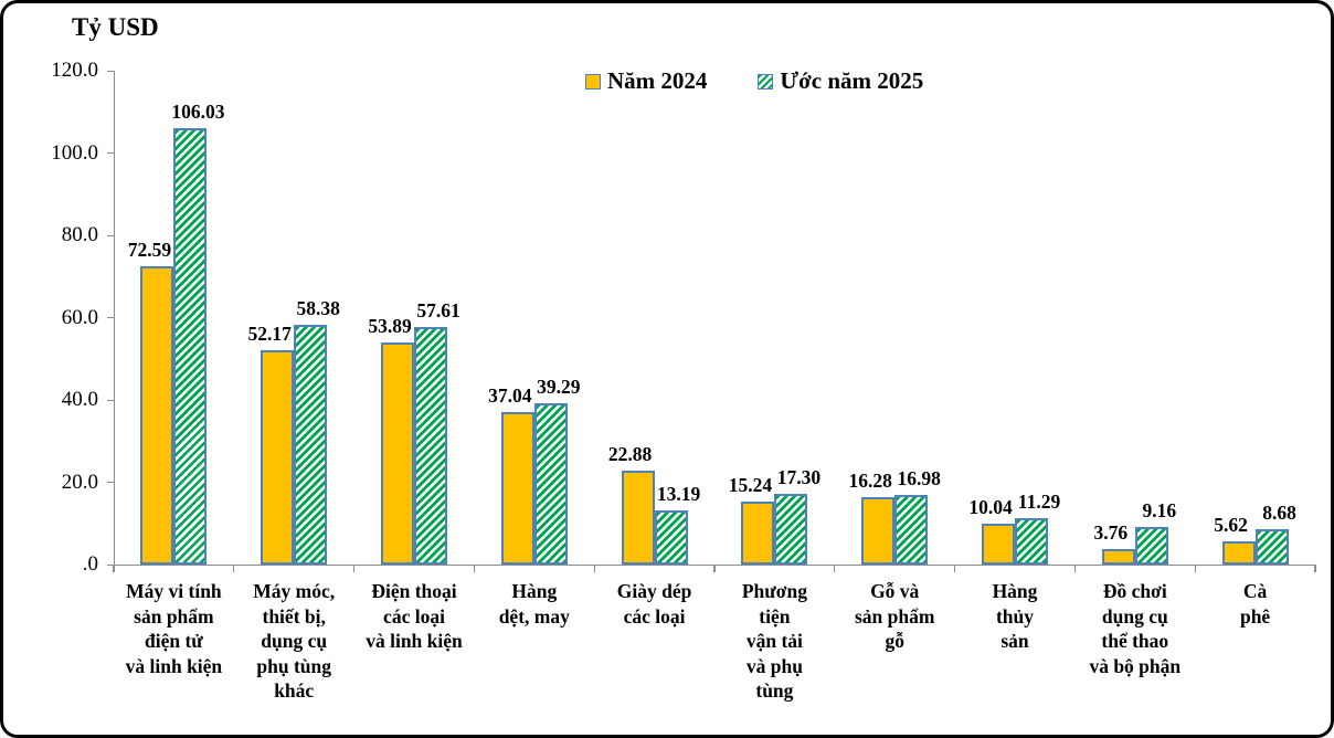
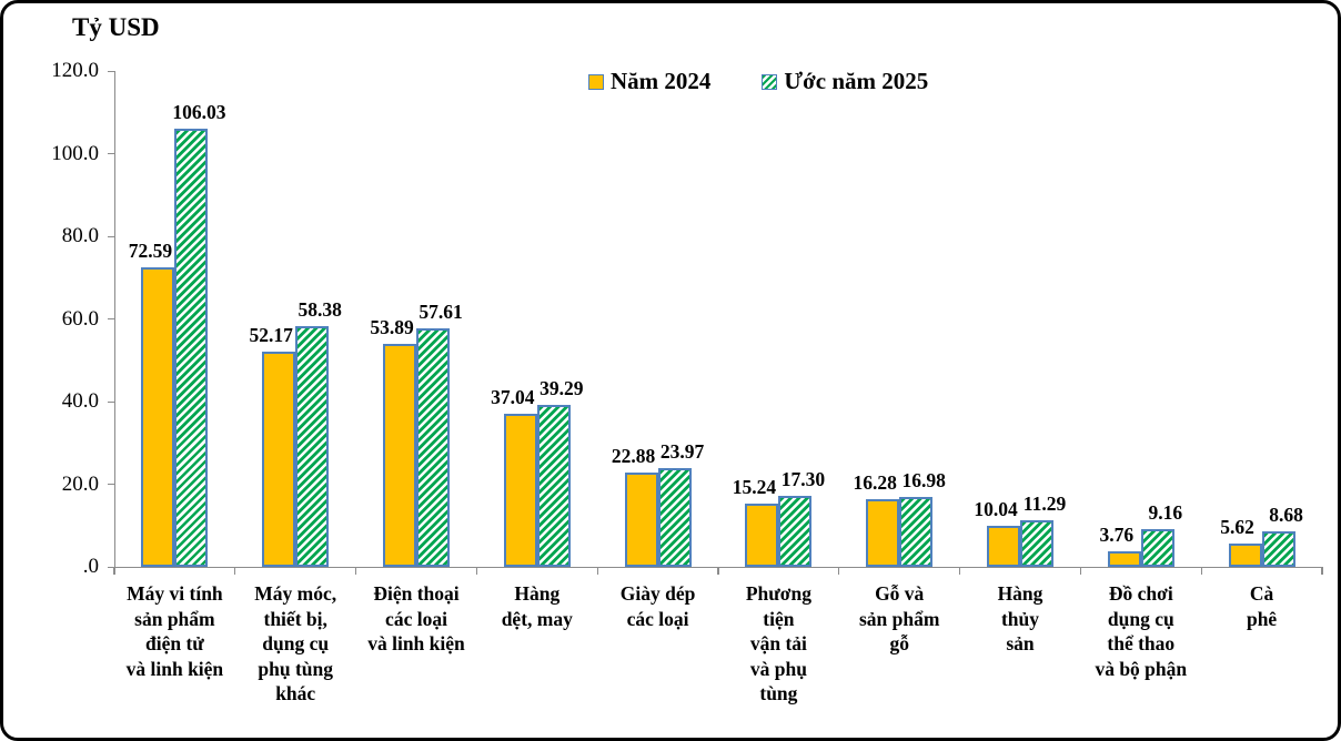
Ước năm 2025/Giày dép các loại: 13.19 -> 23.97
